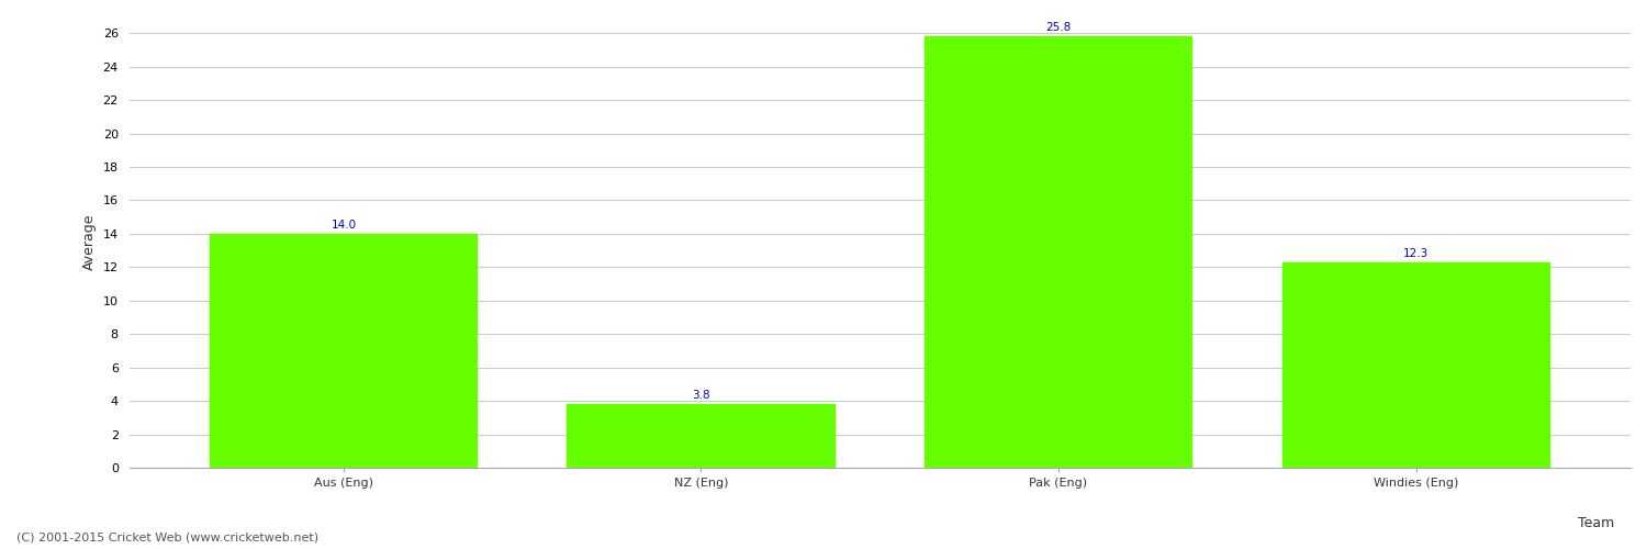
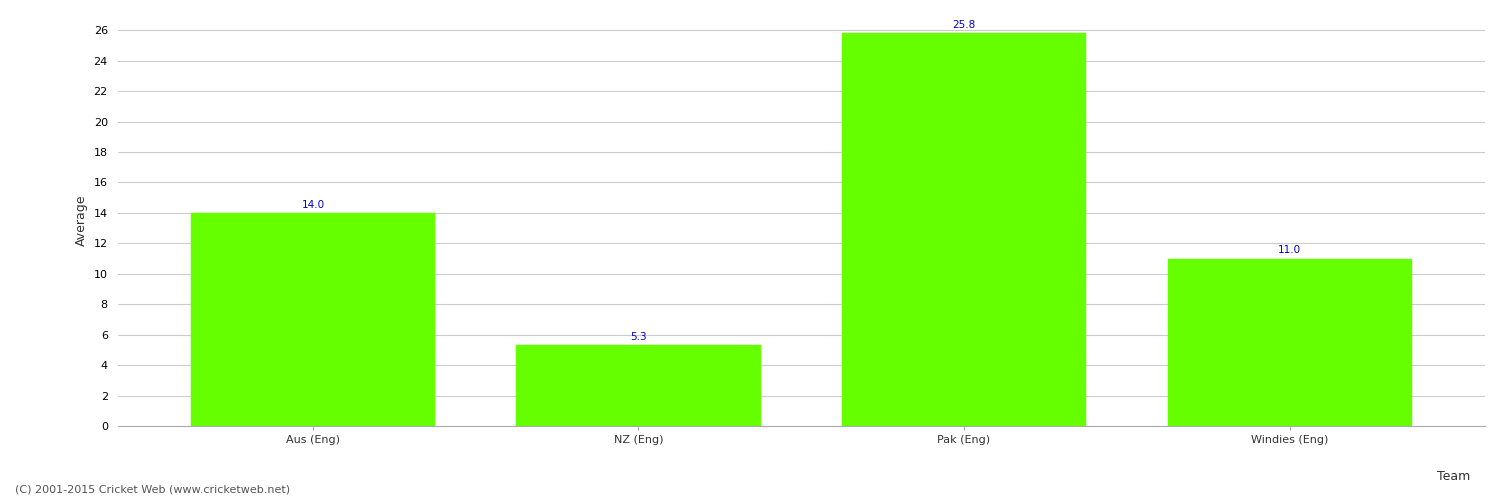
NZ (Eng): 3.8 -> 5.3
Windies (Eng): 12.3 -> 11.0
